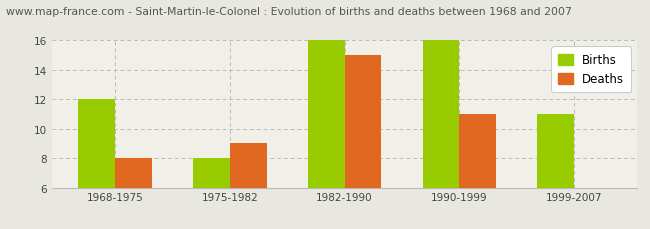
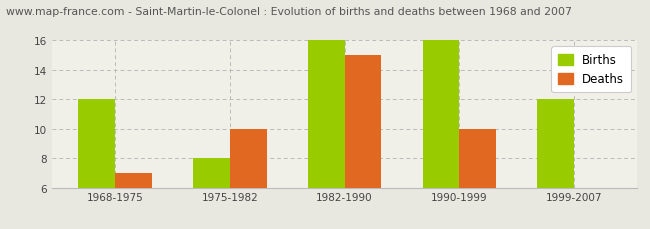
Deaths/1968-1975: 8 -> 7
Deaths/1975-1982: 9 -> 10
Deaths/1990-1999: 11 -> 10
Births/1999-2007: 11 -> 12
